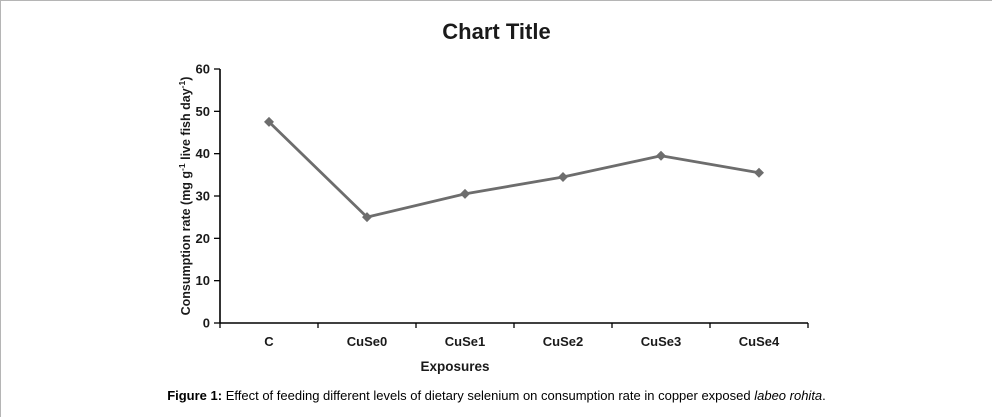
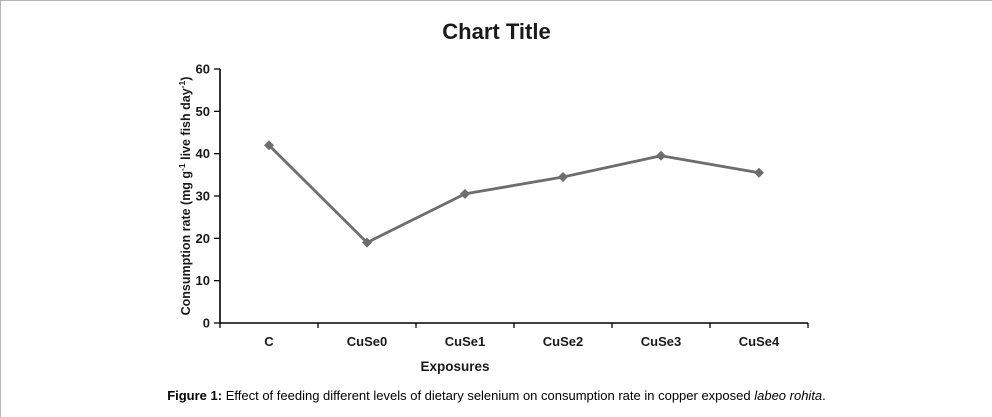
C: 48 -> 42
CuSe0: 25 -> 19
